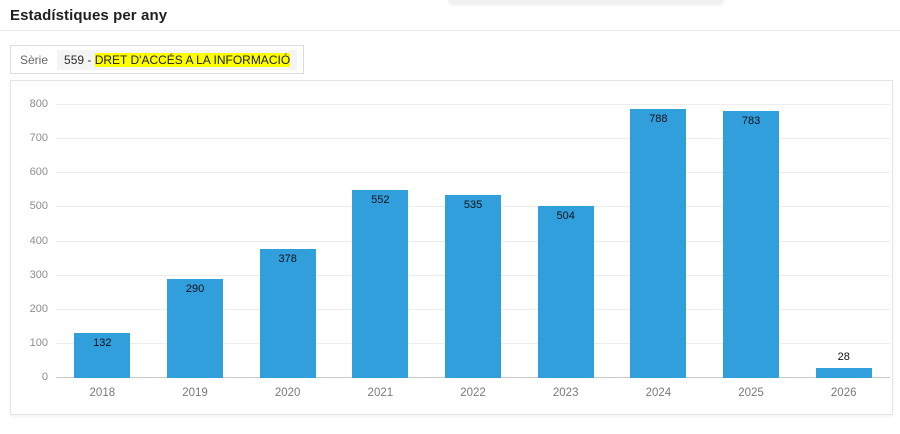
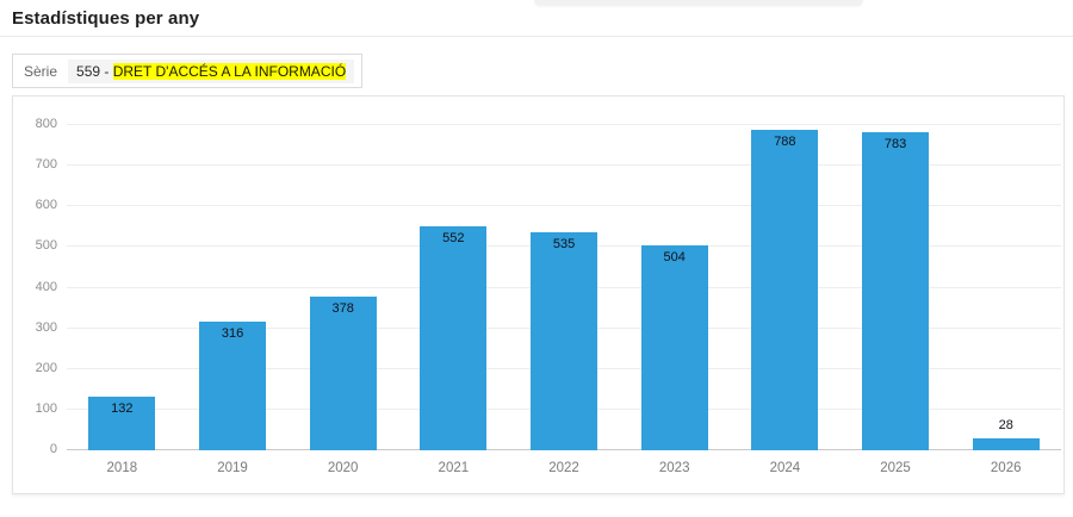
2019: 290 -> 316
